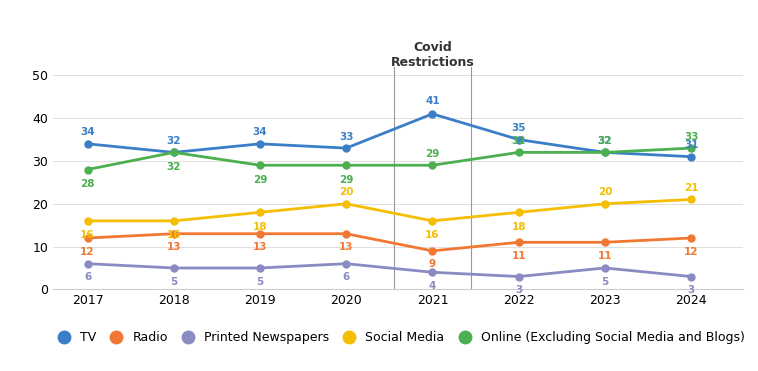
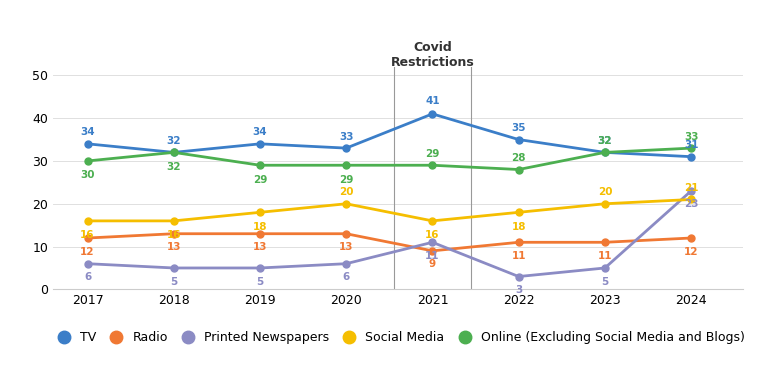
Online (Excluding Social Media and Blogs)/2017: 28 -> 30
Printed Newspapers/2021: 4 -> 11
Online (Excluding Social Media and Blogs)/2022: 32 -> 28
Printed Newspapers/2024: 3 -> 23
